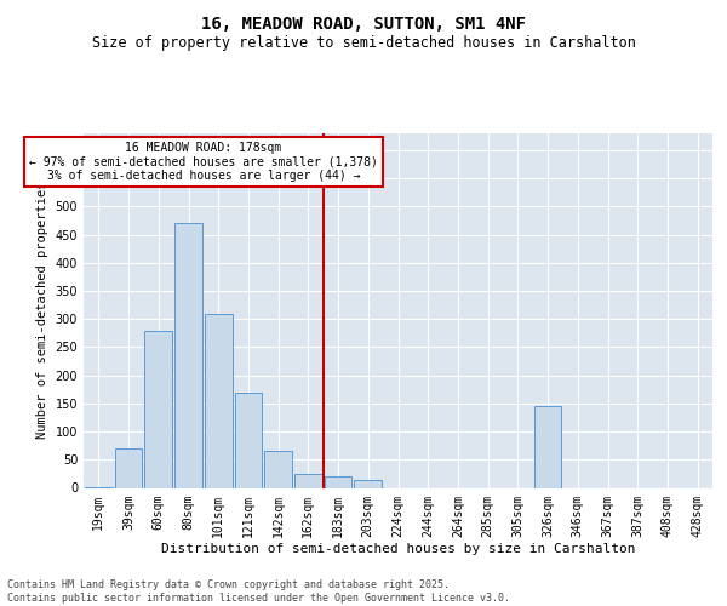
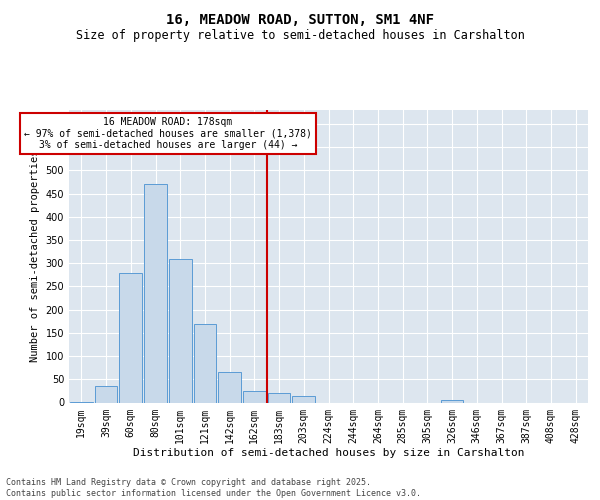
39sqm: 70 -> 35
326sqm: 145 -> 5
